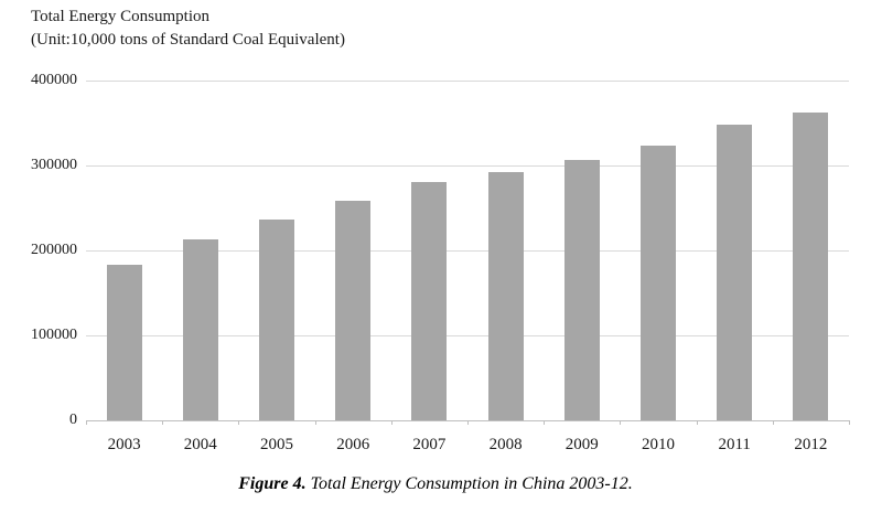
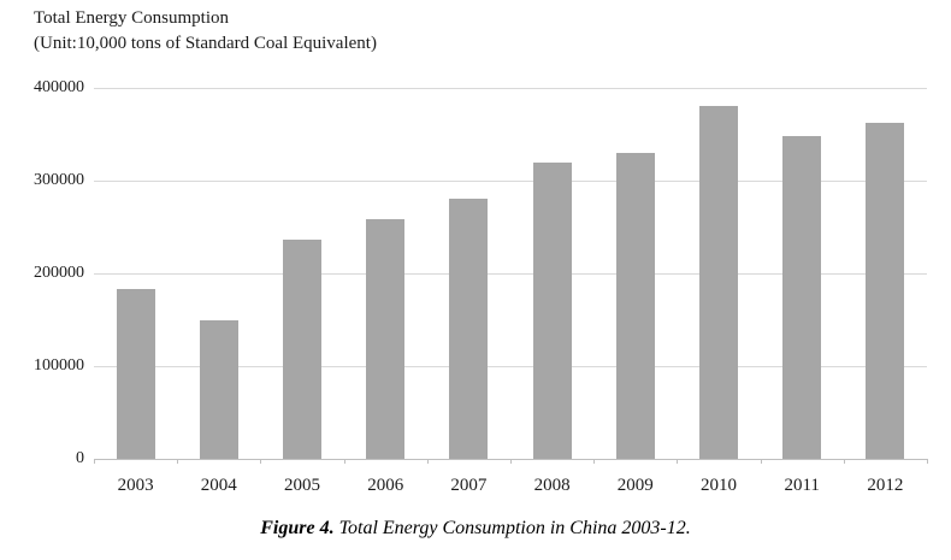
2004: 210000 -> 150000
2008: 290000 -> 320000
2009: 310000 -> 330000
2010: 320000 -> 380000
